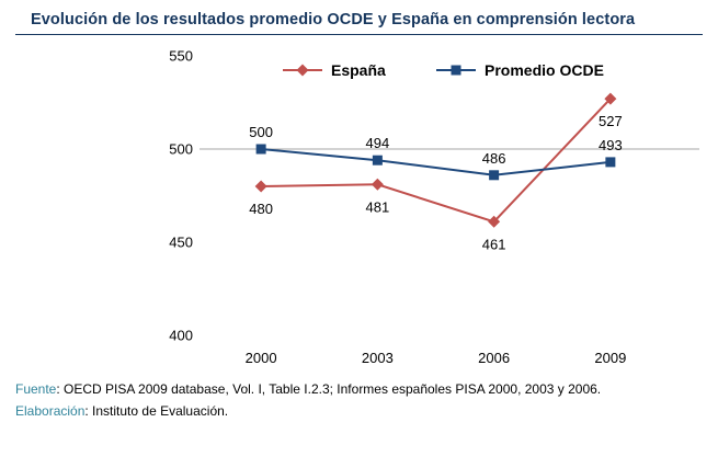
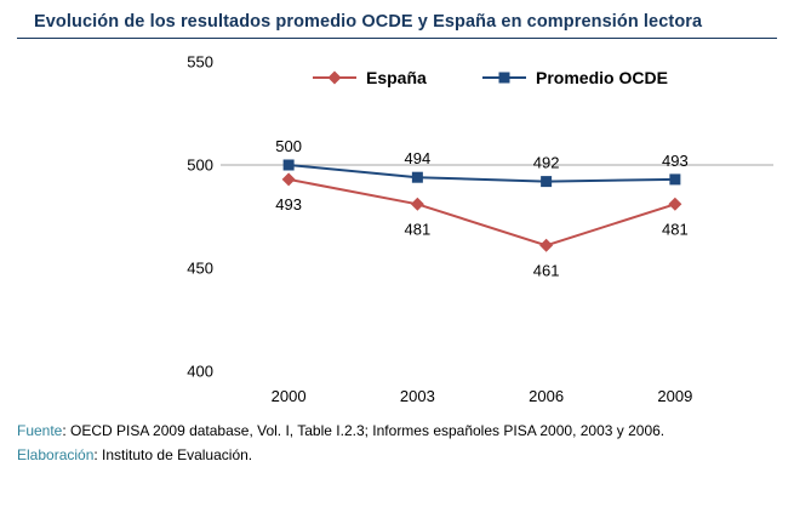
España/2000: 480 -> 493
Promedio OCDE/2006: 486 -> 492
España/2009: 527 -> 481
